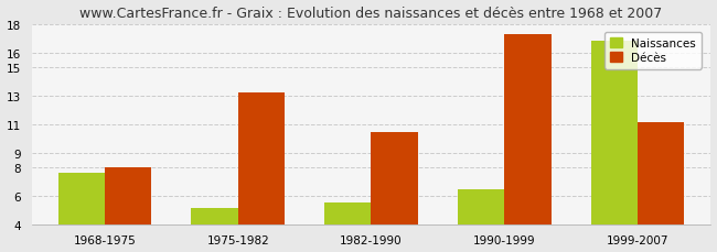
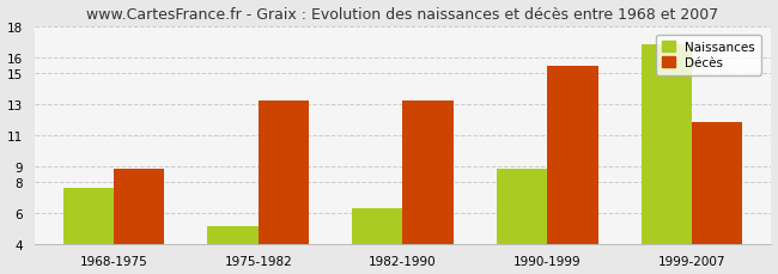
Décès/1968-1975: 8.0 -> 8.8
Naissances/1982-1990: 5.5 -> 6.3
Décès/1982-1990: 10.4 -> 13.2
Naissances/1990-1999: 6.4 -> 8.8
Décès/1990-1999: 17.3 -> 15.4
Décès/1999-2007: 11.1 -> 11.8
